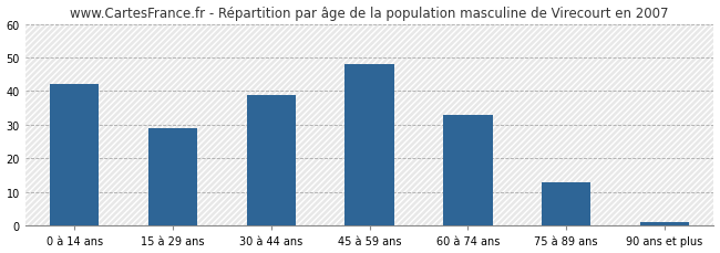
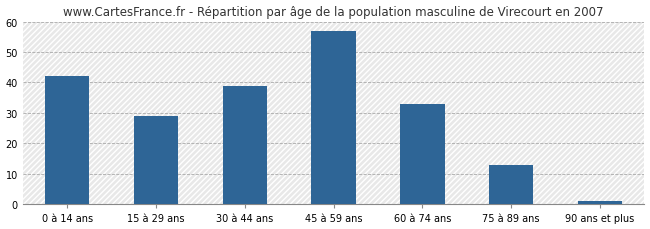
45 à 59 ans: 48 -> 57
